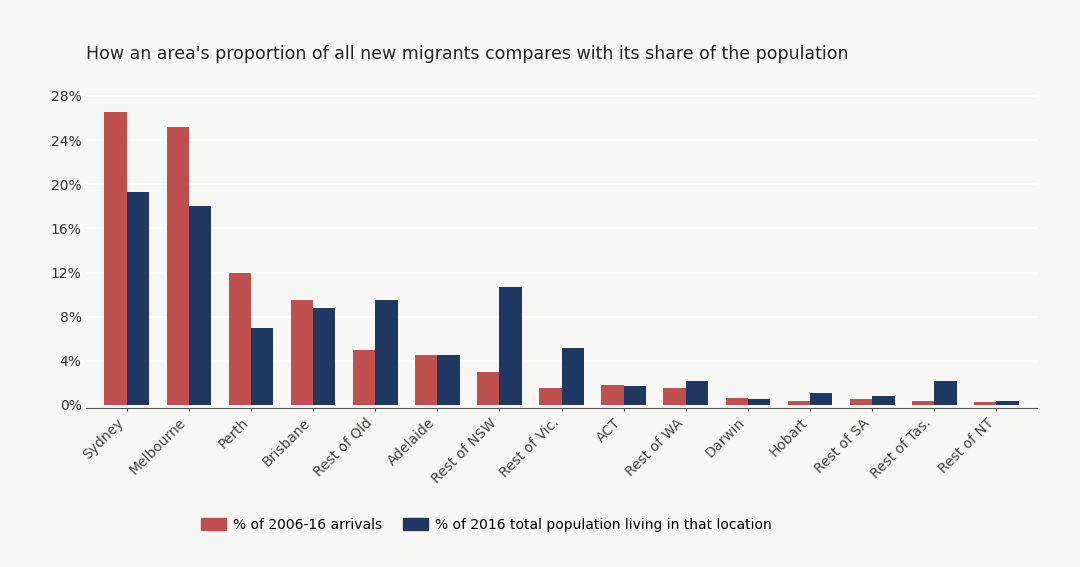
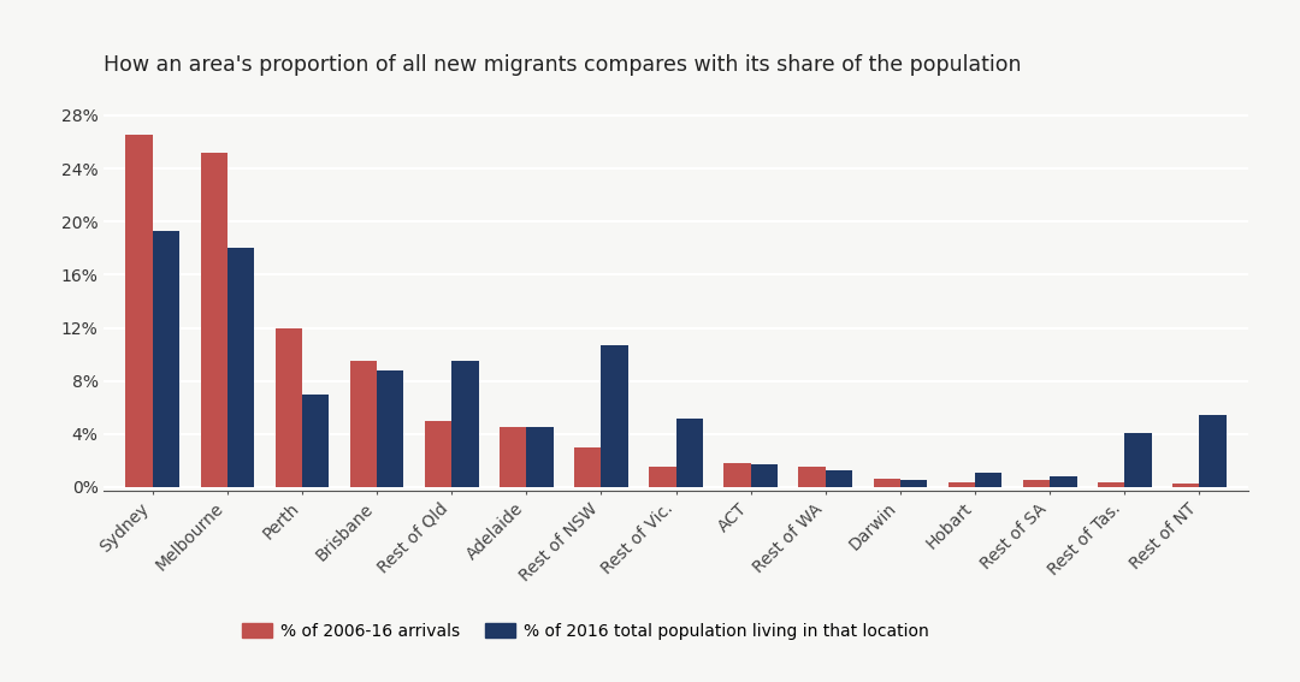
% of 2016 total population living in that location/Rest of WA: 2.2% -> 1.3%
% of 2016 total population living in that location/Rest of Tas.: 2.2% -> 4.1%
% of 2016 total population living in that location/Rest of NT: 0.4% -> 5.4%
